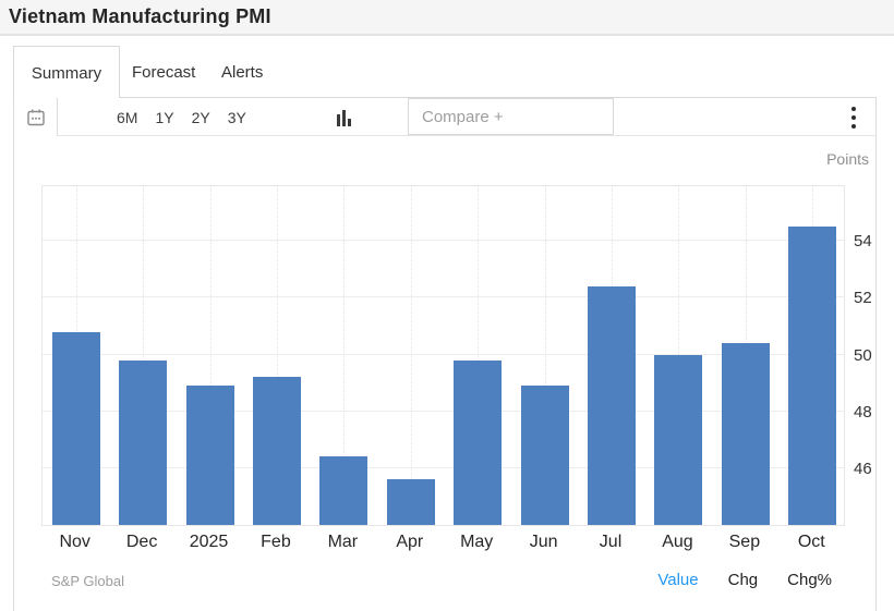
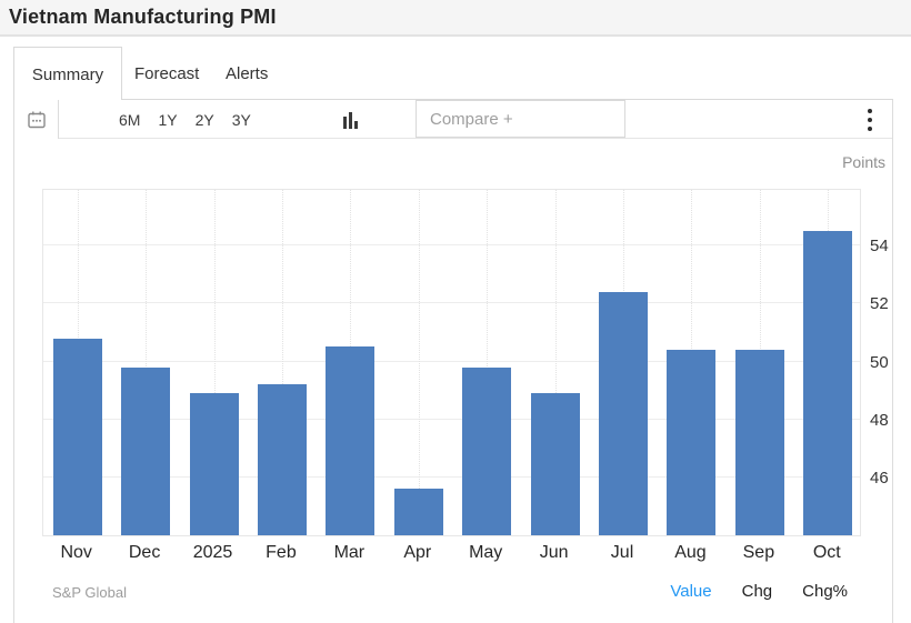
Mar: 46.4 -> 50.5
Aug: 50.0 -> 50.4
